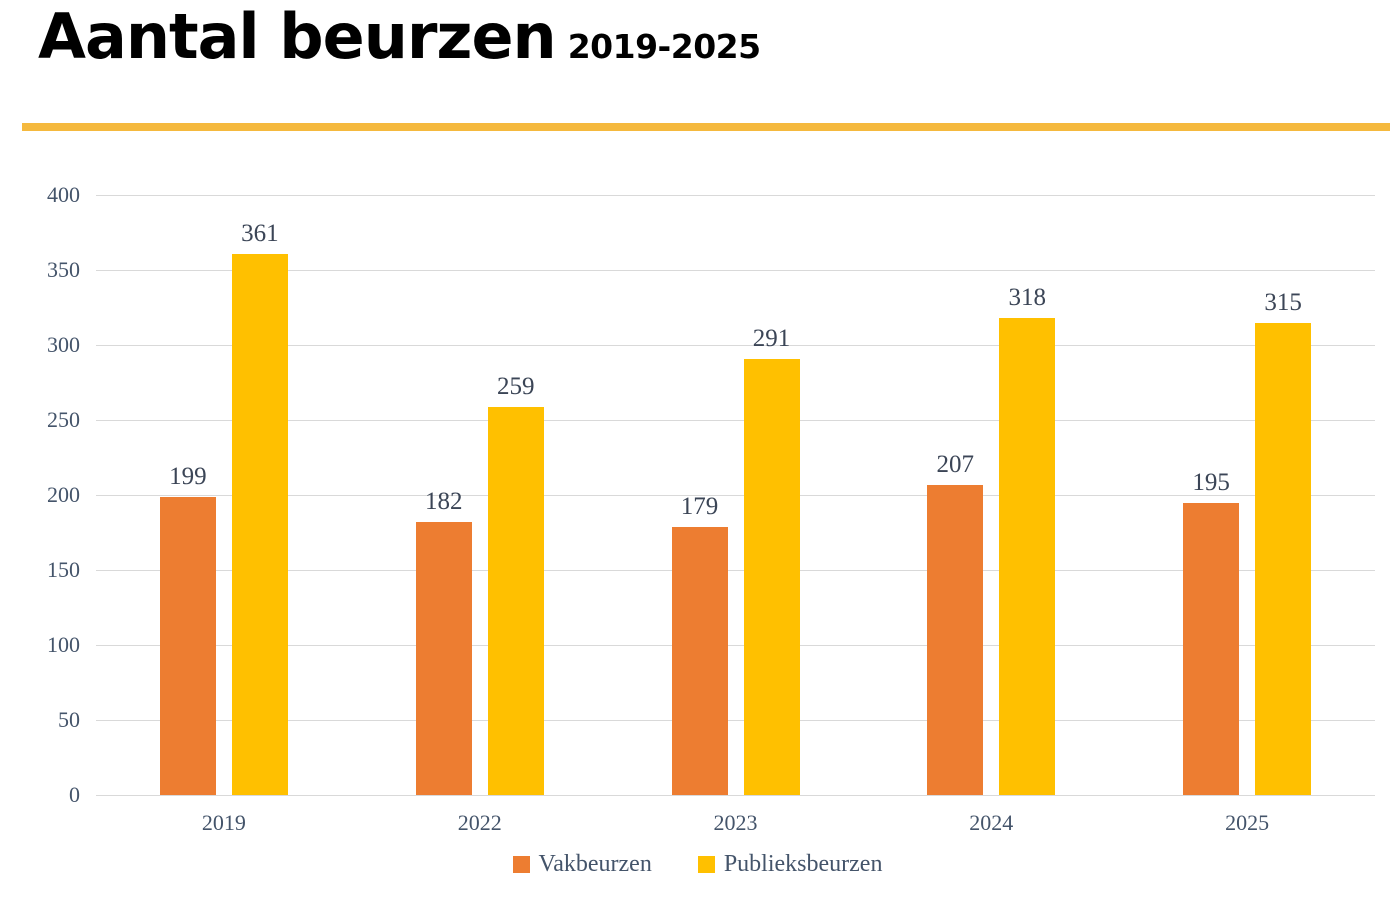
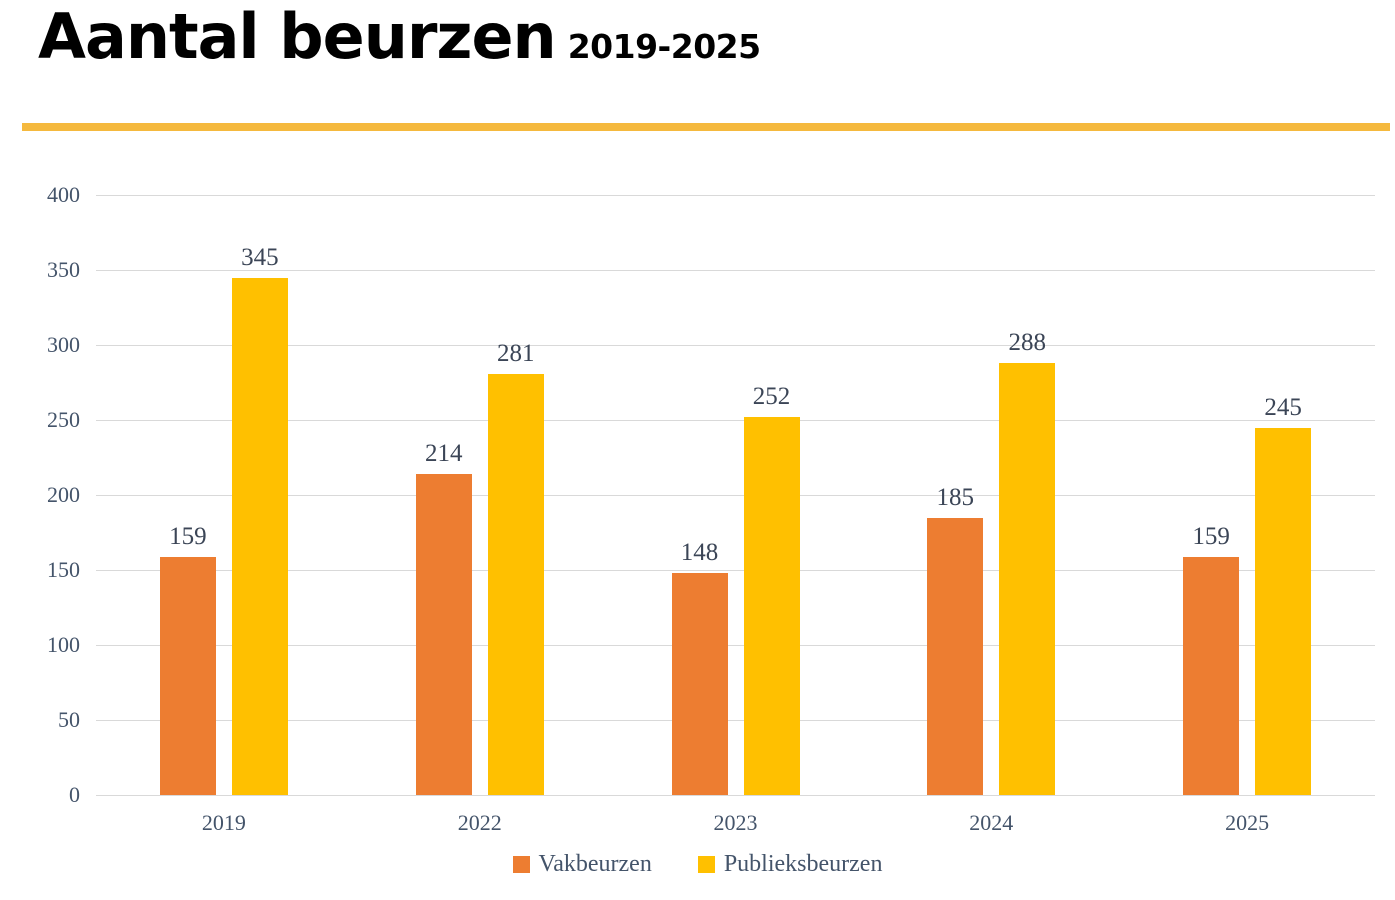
Vakbeurzen/2019: 199 -> 159
Publieksbeurzen/2019: 361 -> 345
Vakbeurzen/2022: 182 -> 214
Publieksbeurzen/2022: 259 -> 281
Vakbeurzen/2023: 179 -> 148
Publieksbeurzen/2023: 291 -> 252
Vakbeurzen/2024: 207 -> 185
Publieksbeurzen/2024: 318 -> 288
Vakbeurzen/2025: 195 -> 159
Publieksbeurzen/2025: 315 -> 245
